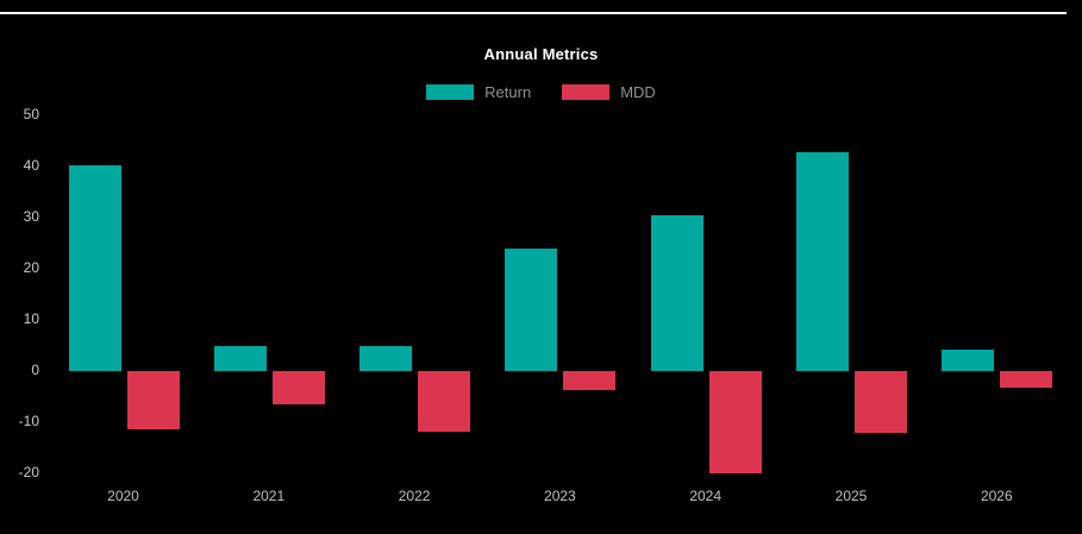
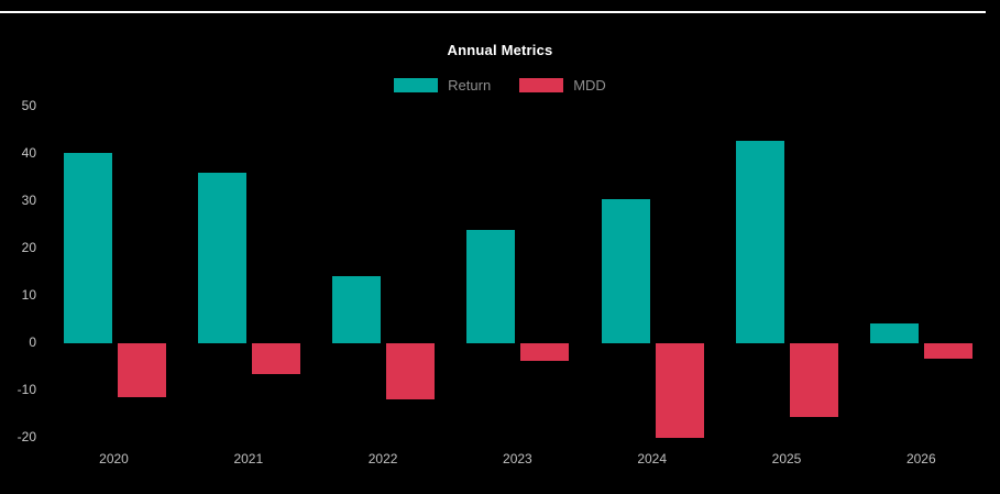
Return/2021: 5 -> 36
Return/2022: 5 -> 14
MDD/2025: -12 -> -16
